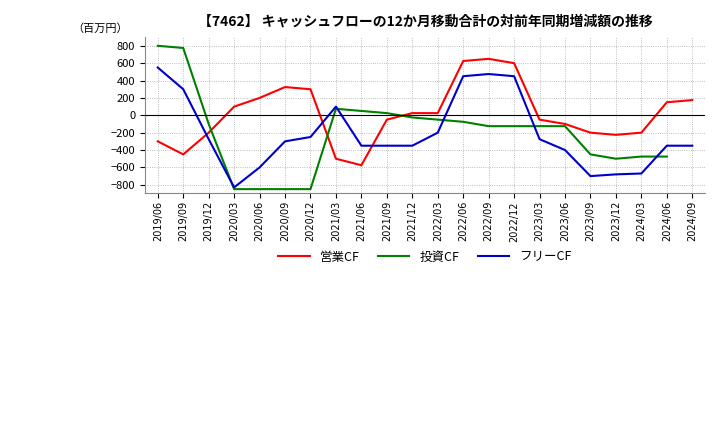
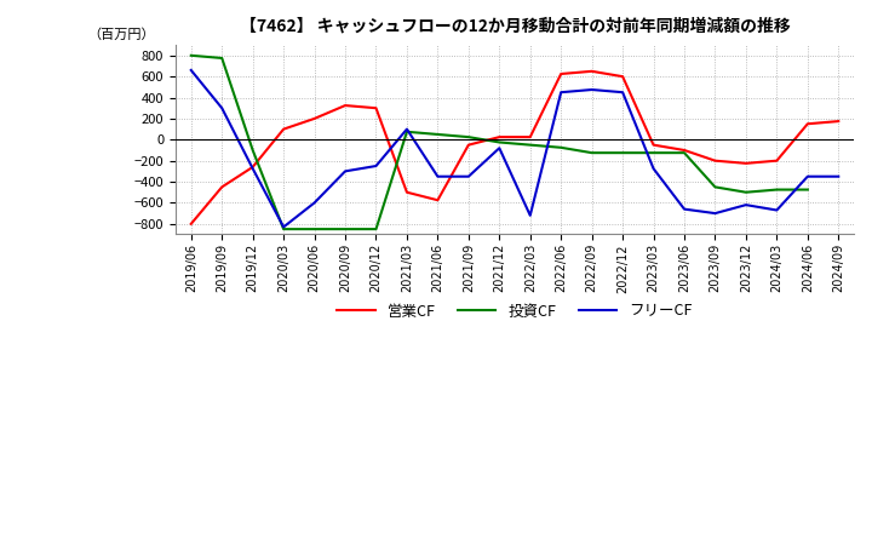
営業CF/2019/06: -300 -> -800
フリーCF/2019/06: 550 -> 660
営業CF/2019/12: -200 -> -260
フリーCF/2021/12: -350 -> -80
フリーCF/2022/03: -200 -> -720
フリーCF/2023/06: -400 -> -660
フリーCF/2023/12: -680 -> -620
